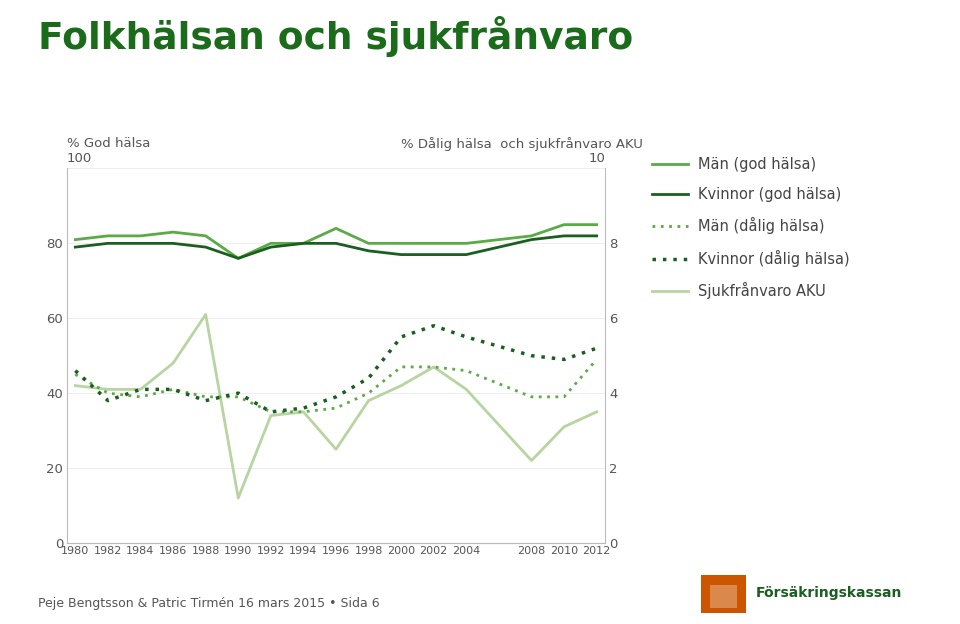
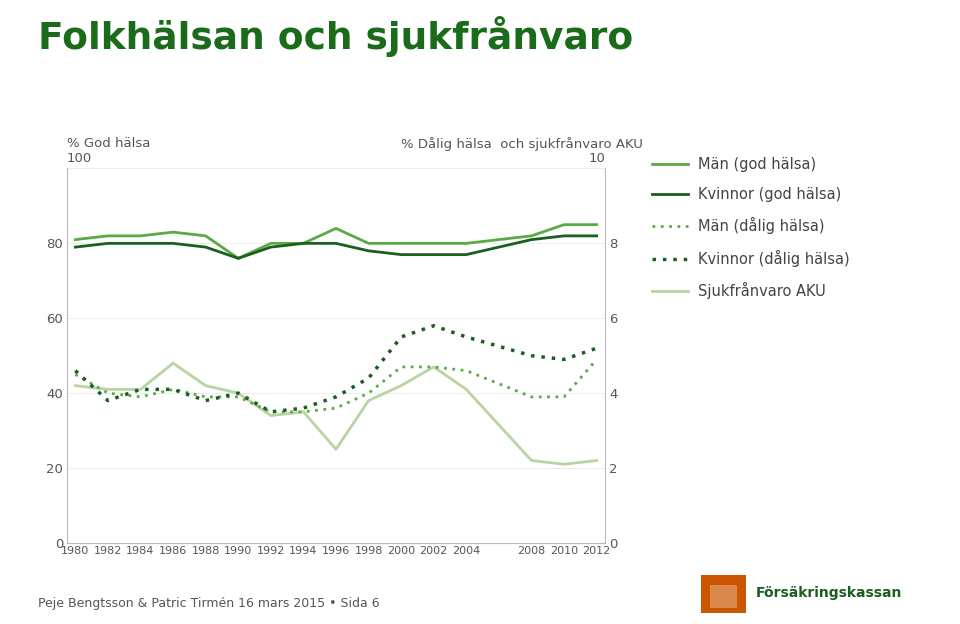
Sjukfrånvaro AKU/1988: 61 -> 42
Sjukfrånvaro AKU/1990: 12 -> 40
Sjukfrånvaro AKU/2010: 31 -> 21
Sjukfrånvaro AKU/2012: 35 -> 22
